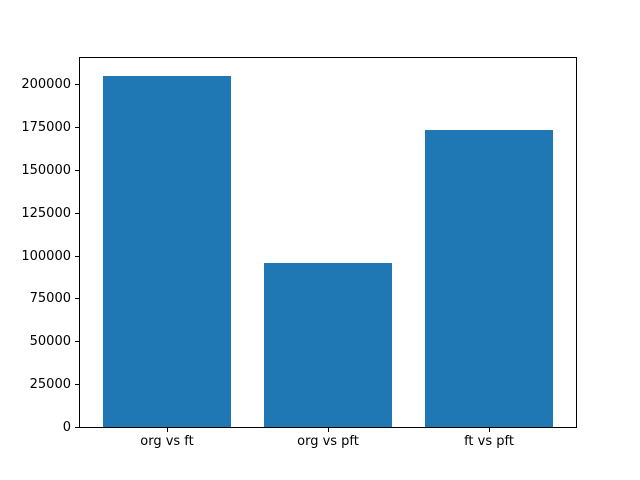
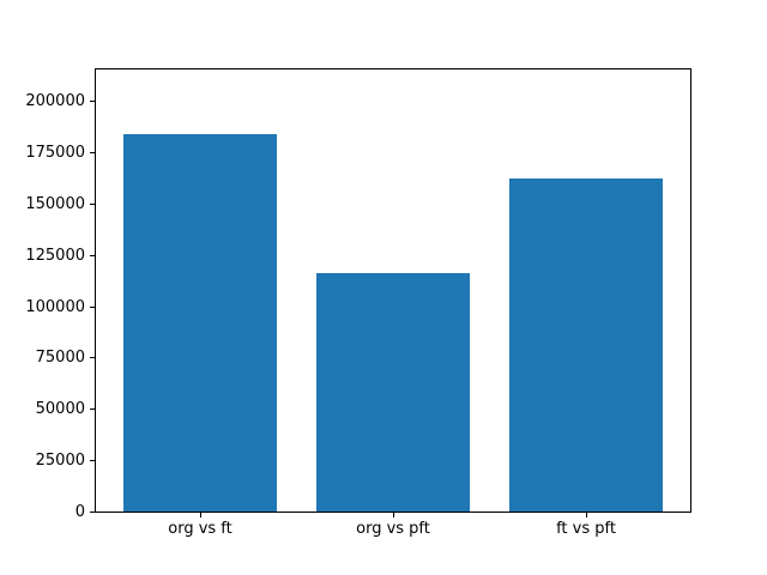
org vs ft: 205000 -> 184000
org vs pft: 96000 -> 116000
ft vs pft: 173000 -> 162000
